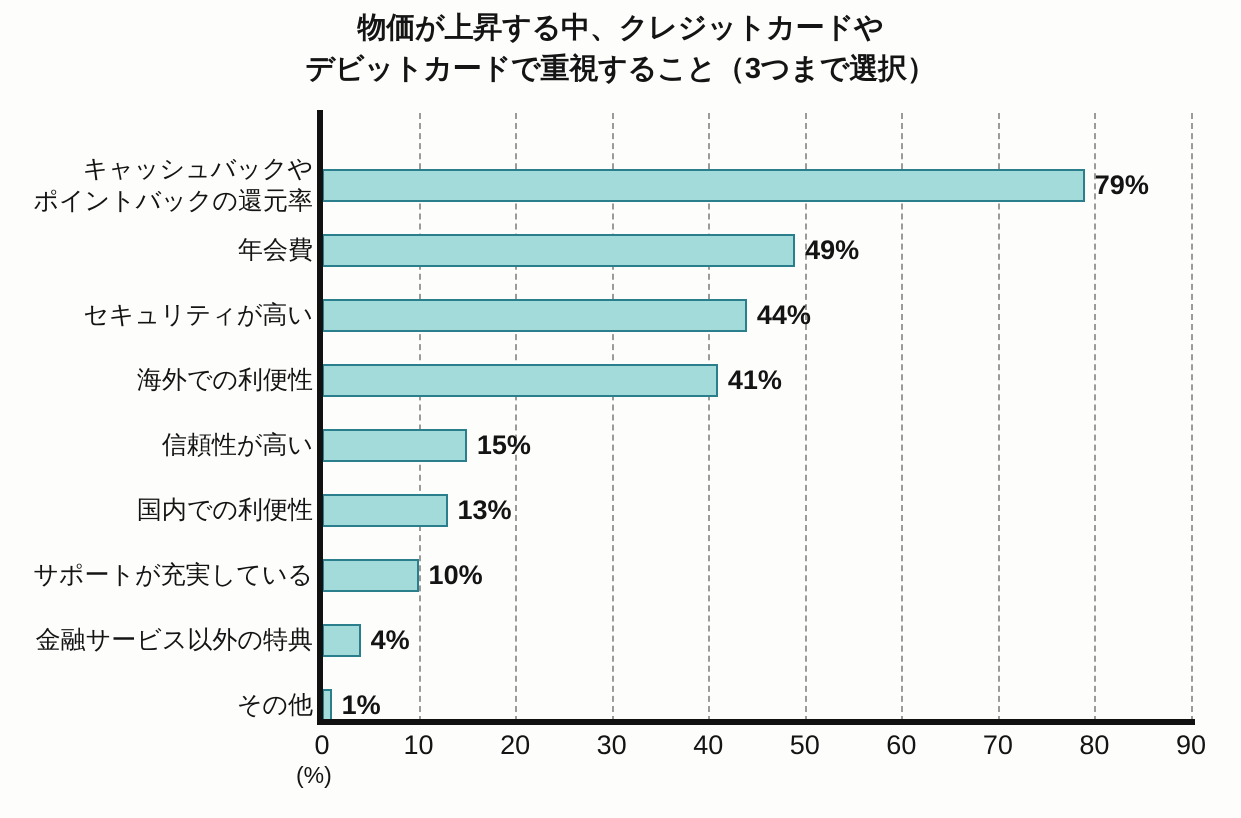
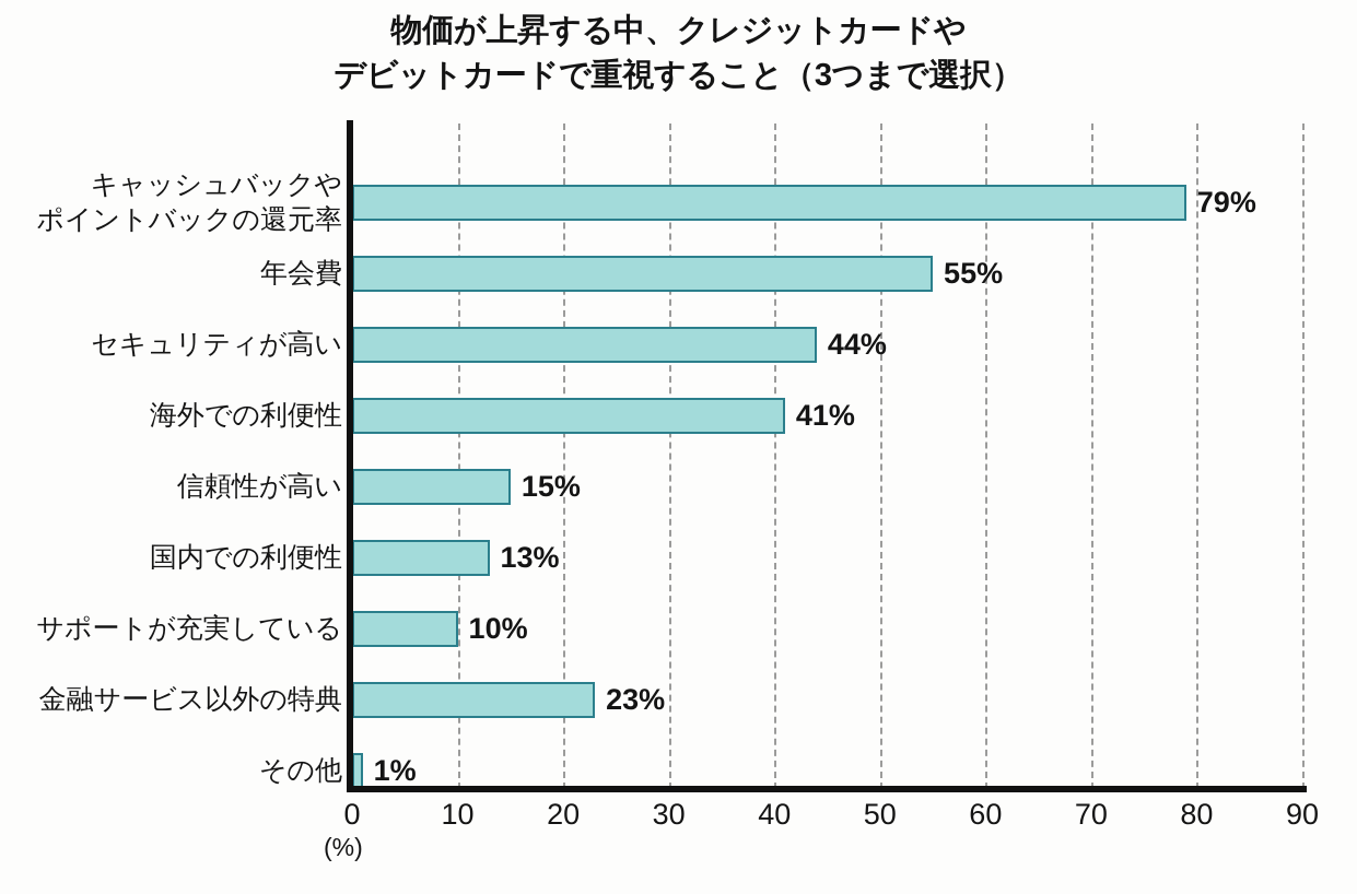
年会費: 49% -> 55%
金融サービス以外の特典: 4% -> 23%
